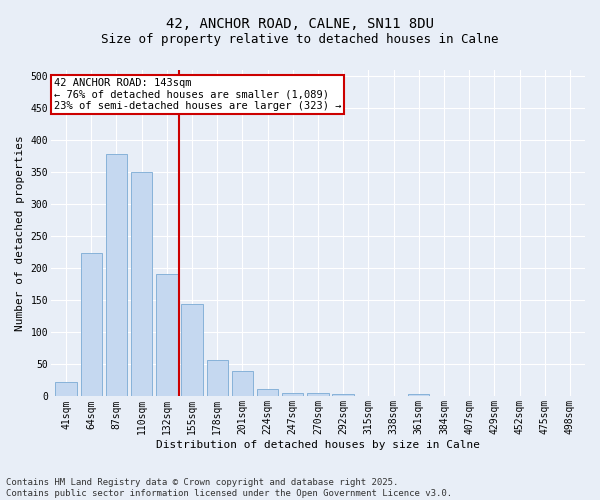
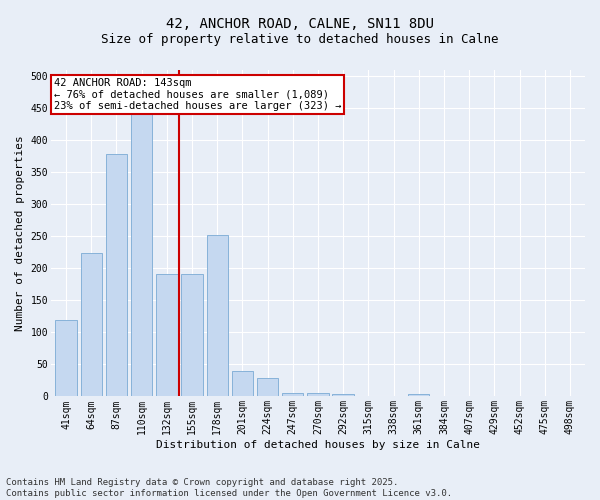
41sqm: 22 -> 120
110sqm: 350 -> 442
155sqm: 145 -> 192
178sqm: 57 -> 252
224sqm: 11 -> 28
